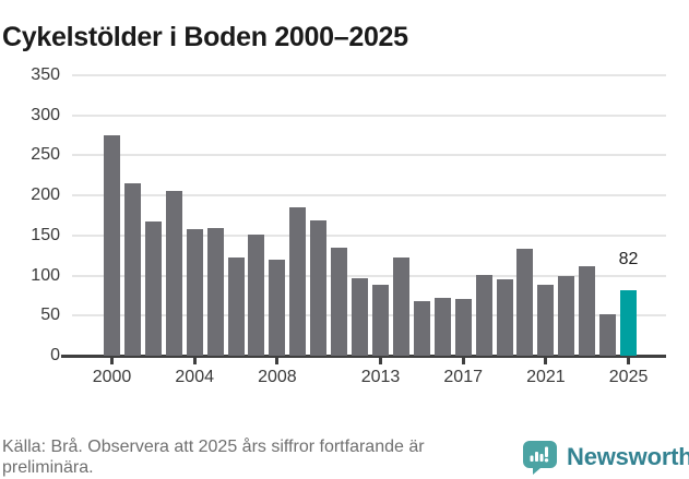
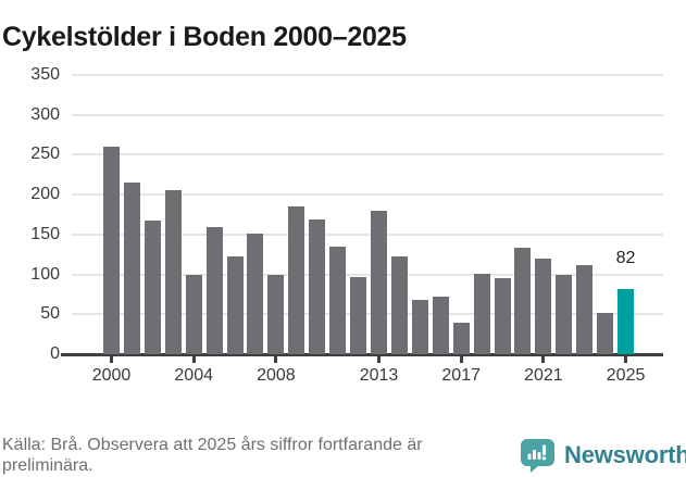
2000: 280 -> 260
2004: 160 -> 100
2008: 120 -> 100
2013: 90 -> 180
2017: 70 -> 40
2021: 90 -> 120
